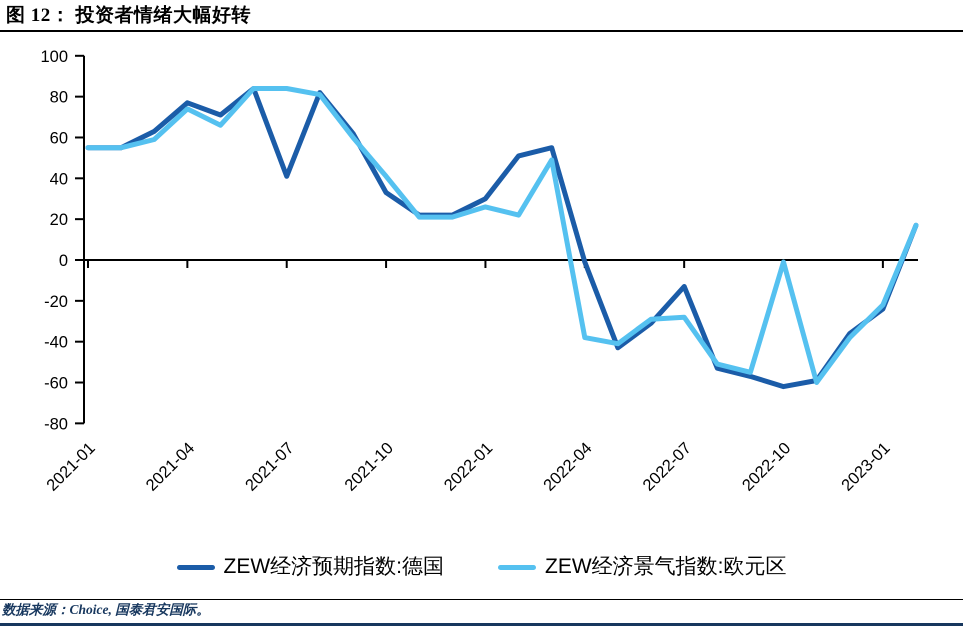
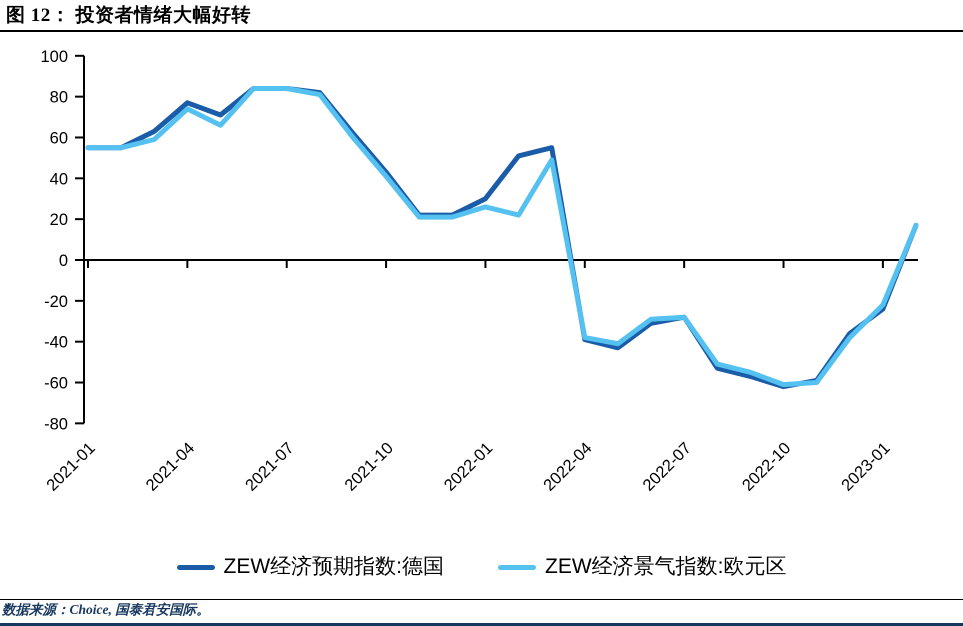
ZEW经济预期指数:德国/2021-07: 41 -> 84
ZEW经济预期指数:德国/2021-10: 33 -> 43
ZEW经济预期指数:德国/2022-04: -1 -> -39
ZEW经济预期指数:德国/2022-07: -13 -> -28
ZEW经济景气指数:欧元区/2022-10: -1 -> -61
